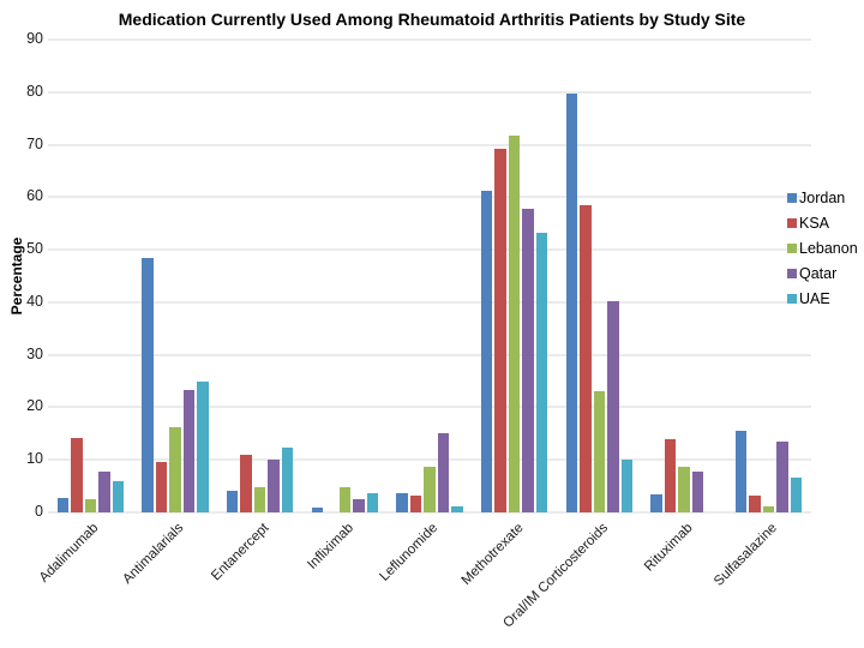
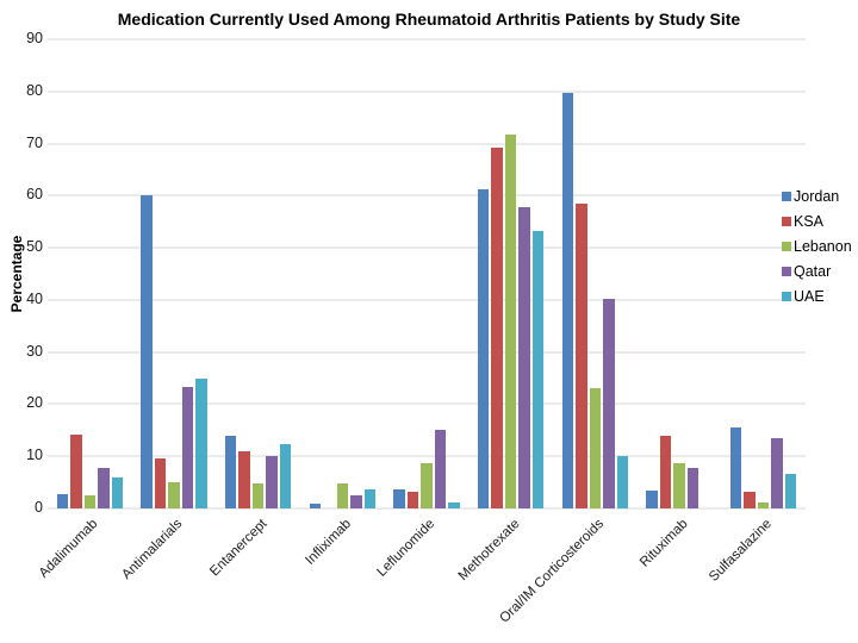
Jordan/Antimalarials: 48 -> 60
Lebanon/Antimalarials: 16 -> 5
Jordan/Entanercept: 4 -> 14
